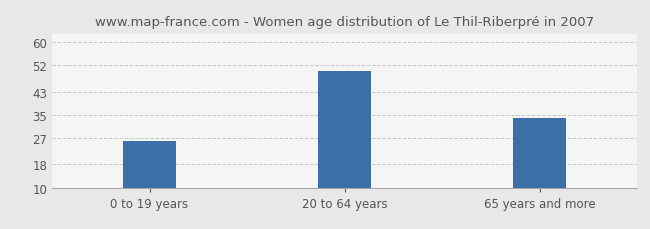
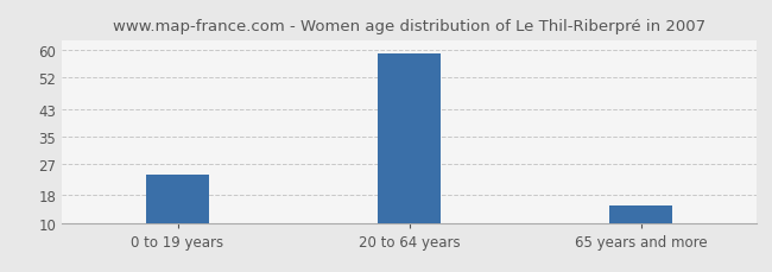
0 to 19 years: 26 -> 24
20 to 64 years: 50 -> 59
65 years and more: 34 -> 15
